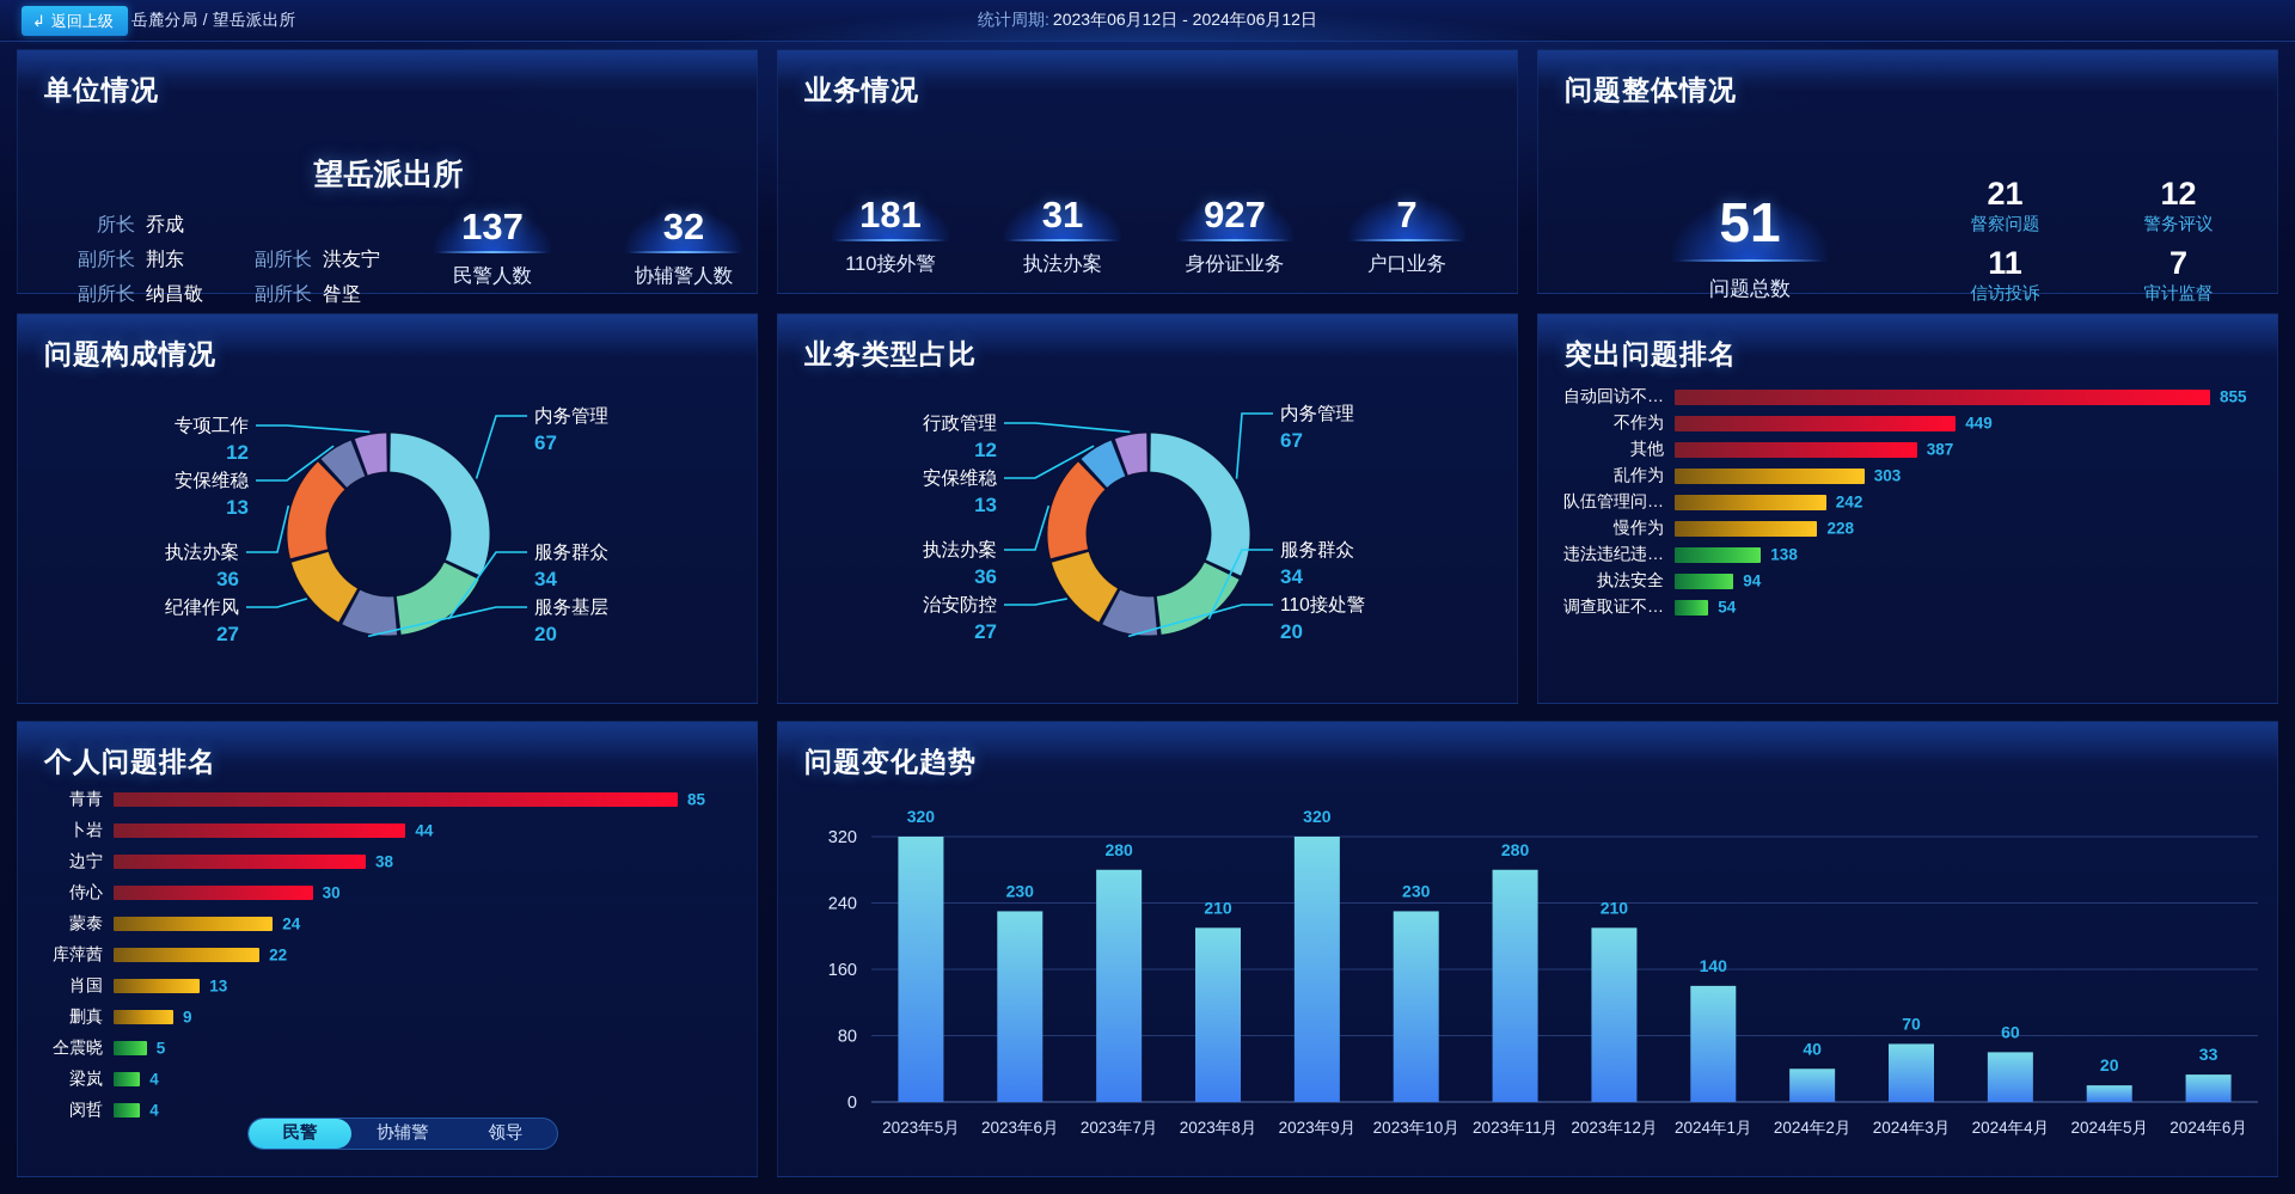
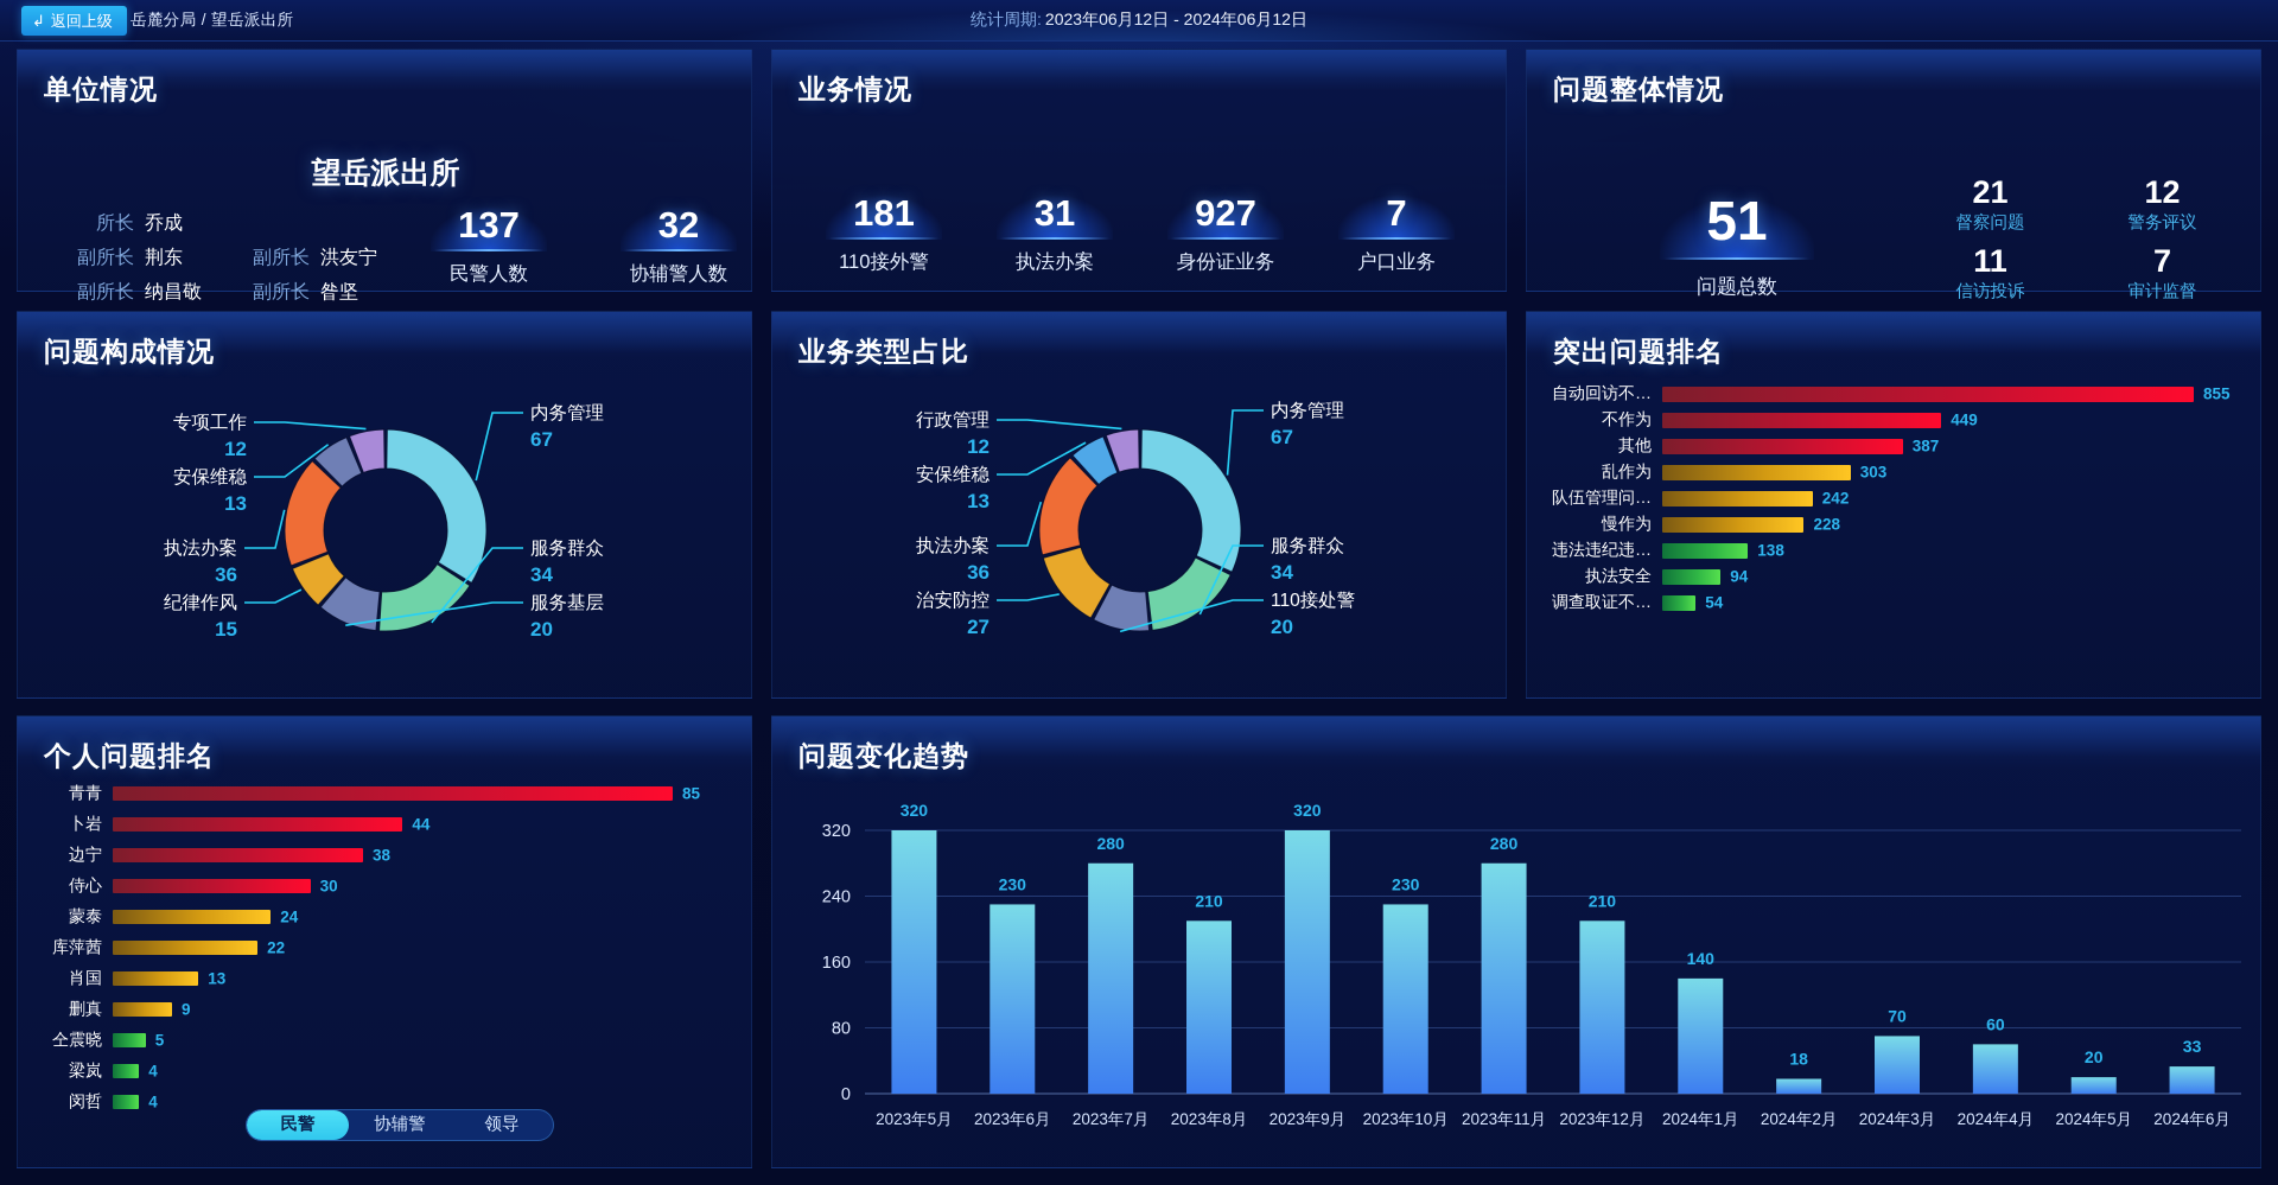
问题构成情况/纪律作风: 27 -> 15
问题变化趋势/2024年2月: 40 -> 18
